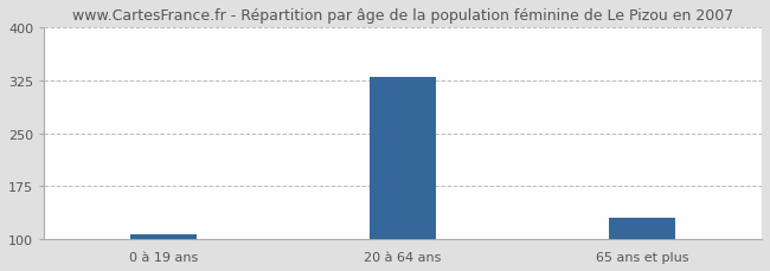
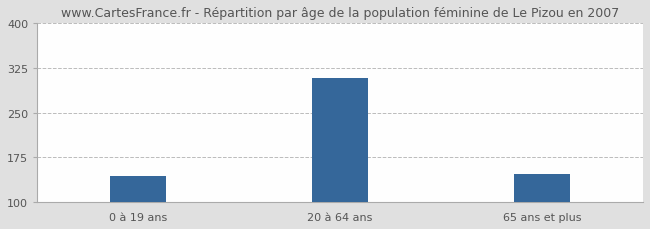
0 à 19 ans: 107 -> 144
20 à 64 ans: 330 -> 308
65 ans et plus: 130 -> 148
